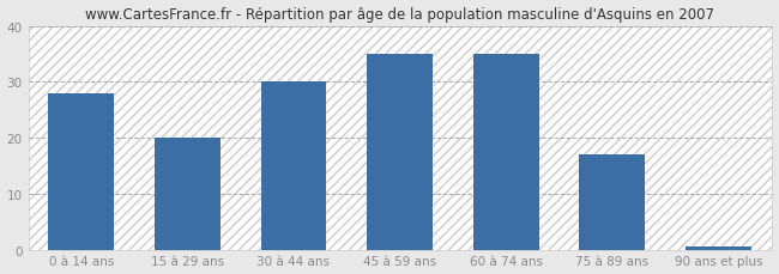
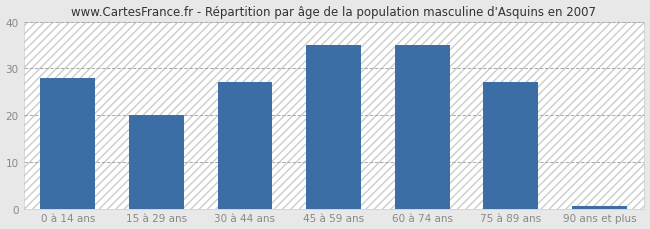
30 à 44 ans: 30.0 -> 27.0
75 à 89 ans: 17.0 -> 27.0
